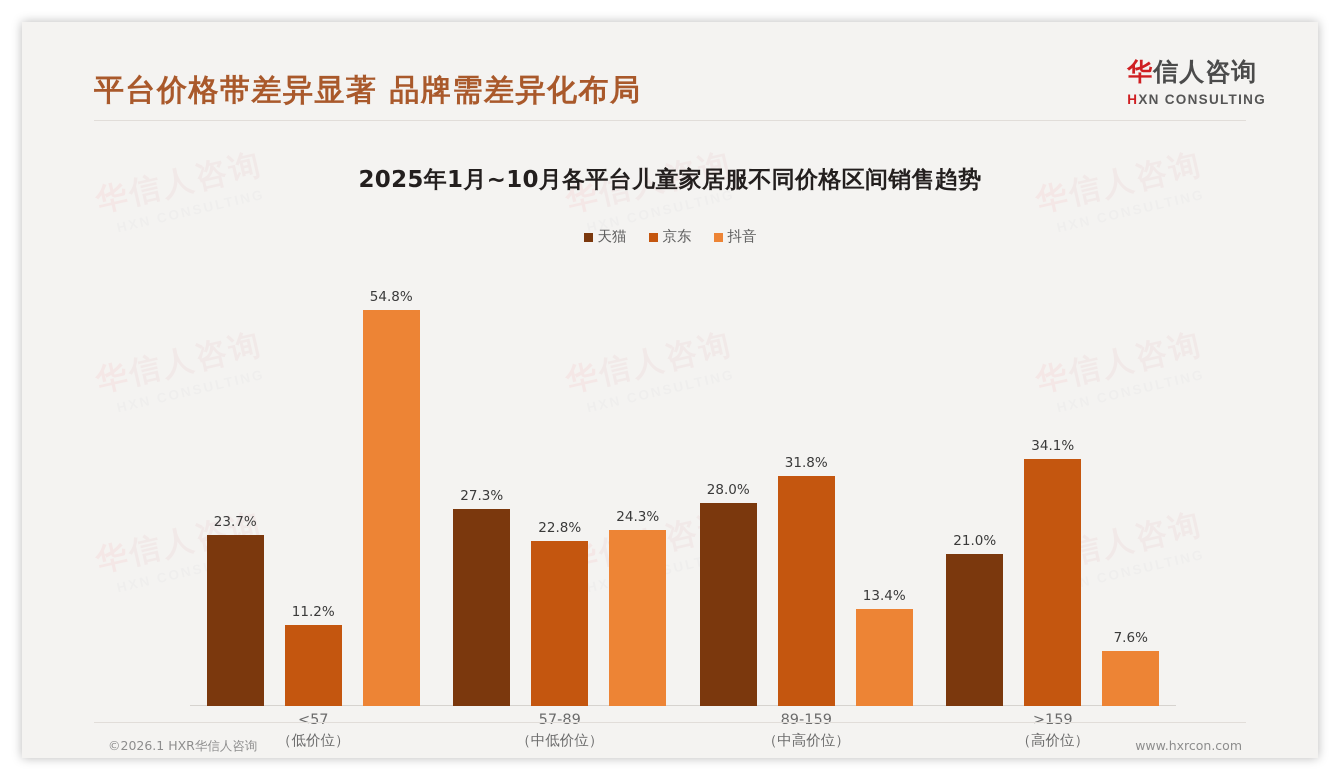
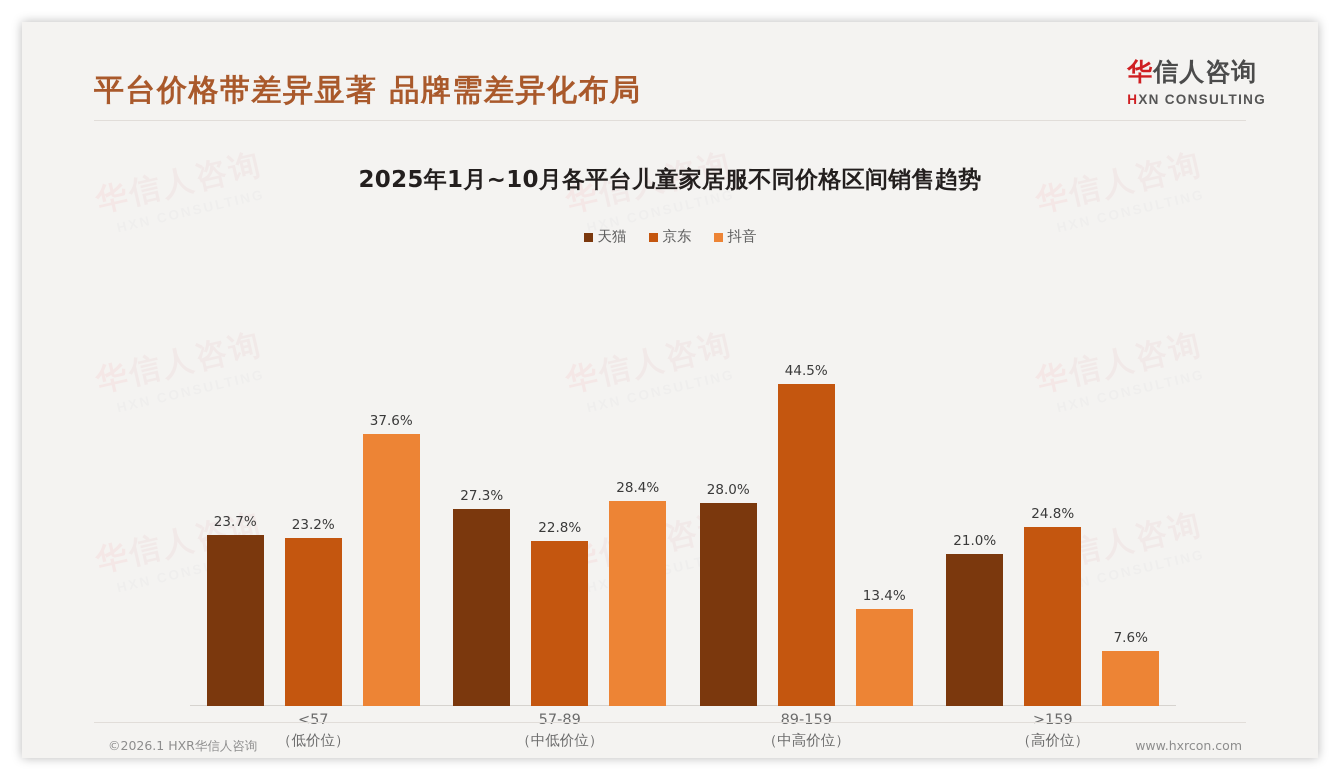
京东/<57: 11.2% -> 23.2%
抖音/<57: 54.8% -> 37.6%
抖音/57-89: 24.3% -> 28.4%
京东/89-159: 31.8% -> 44.5%
京东/>159: 34.1% -> 24.8%
